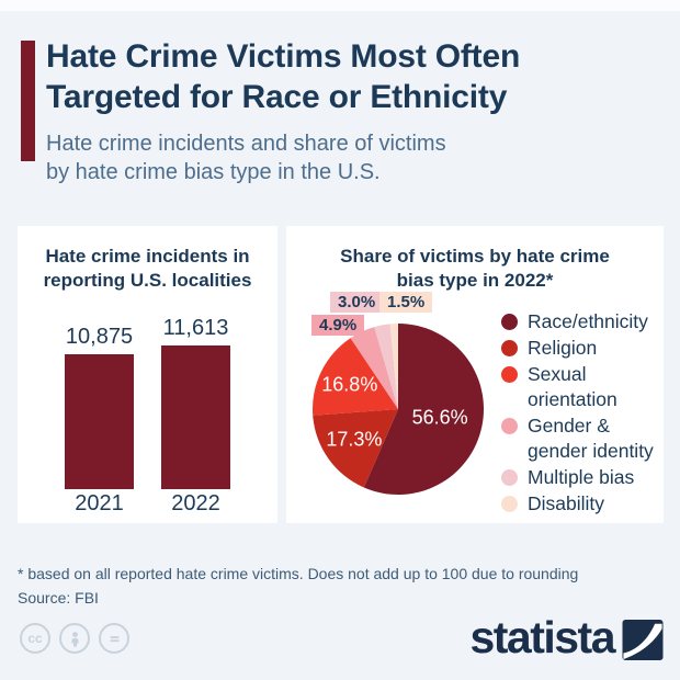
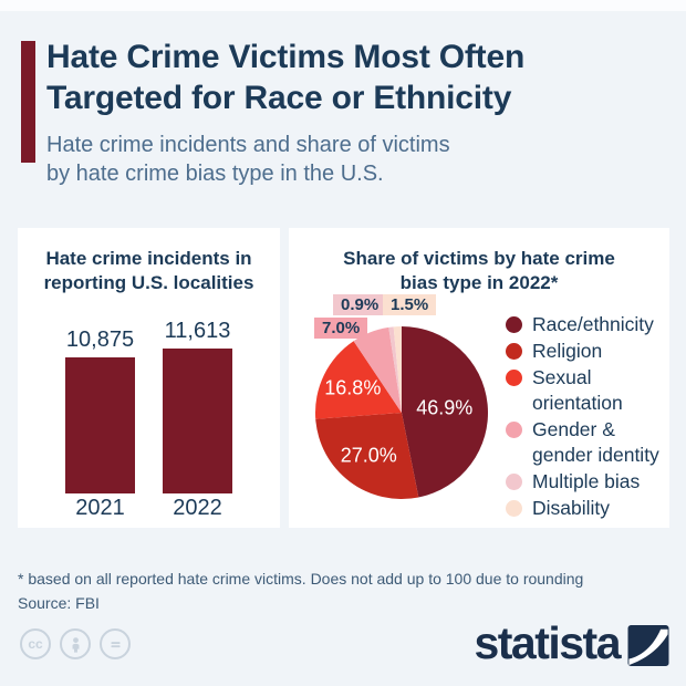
Share of victims by hate crime bias type in 2022*/Race/ethnicity: 56.6% -> 46.9%
Share of victims by hate crime bias type in 2022*/Religion: 17.3% -> 27.0%
Share of victims by hate crime bias type in 2022*/Gender & gender identity: 4.9% -> 7.0%
Share of victims by hate crime bias type in 2022*/Multiple bias: 3.0% -> 0.9%
